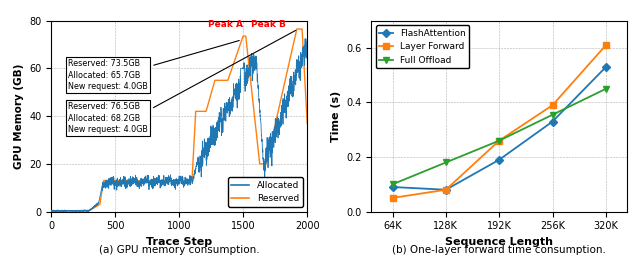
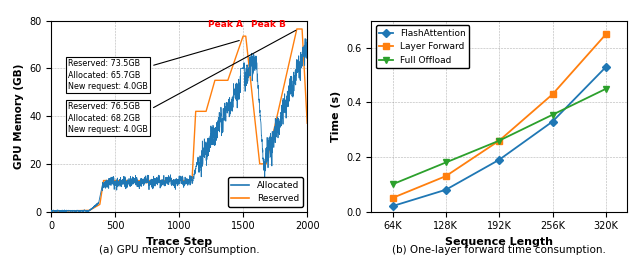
FlashAttention/64K: 0.09 -> 0.02
Layer Forward/128K: 0.08 -> 0.13
Layer Forward/256K: 0.39 -> 0.43
Layer Forward/320K: 0.61 -> 0.65
